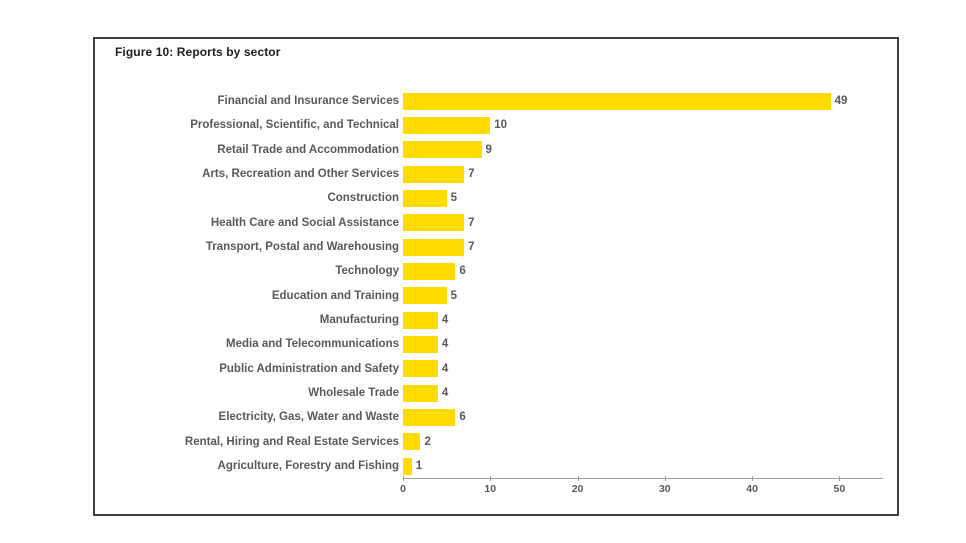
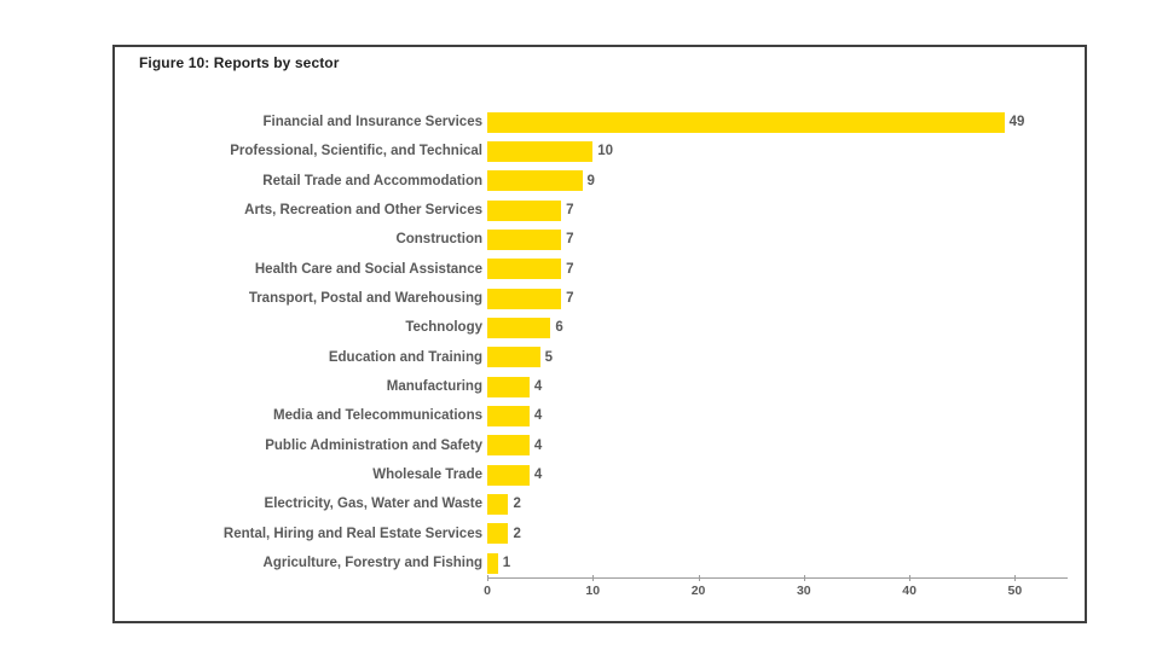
Construction: 5 -> 7
Electricity, Gas, Water and Waste: 6 -> 2
